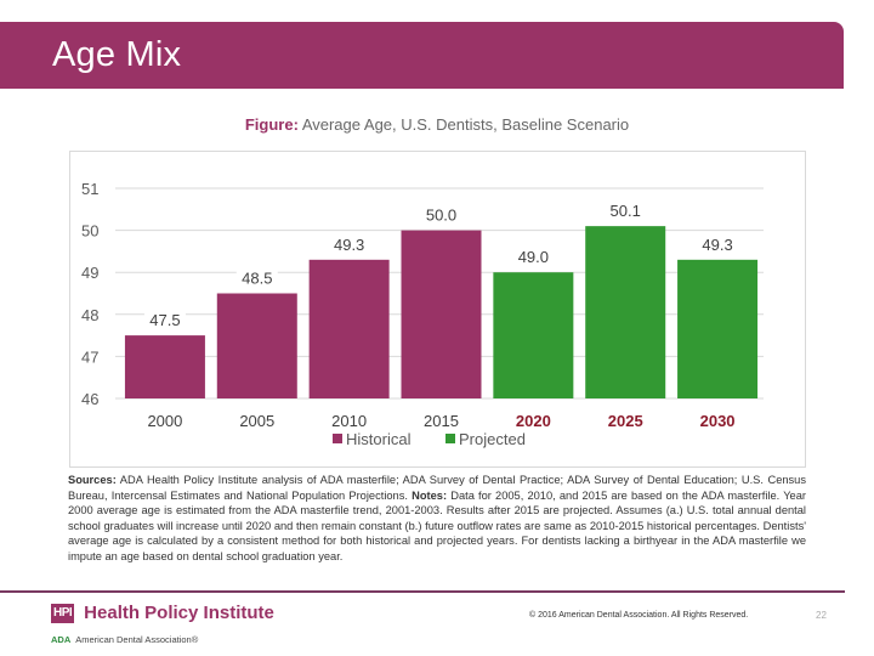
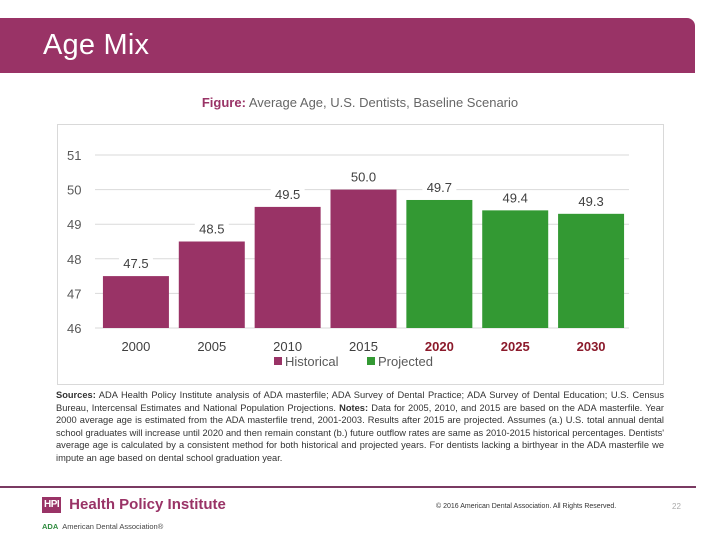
2010: 49.3 -> 49.5
2020: 49.0 -> 49.7
2025: 50.1 -> 49.4
